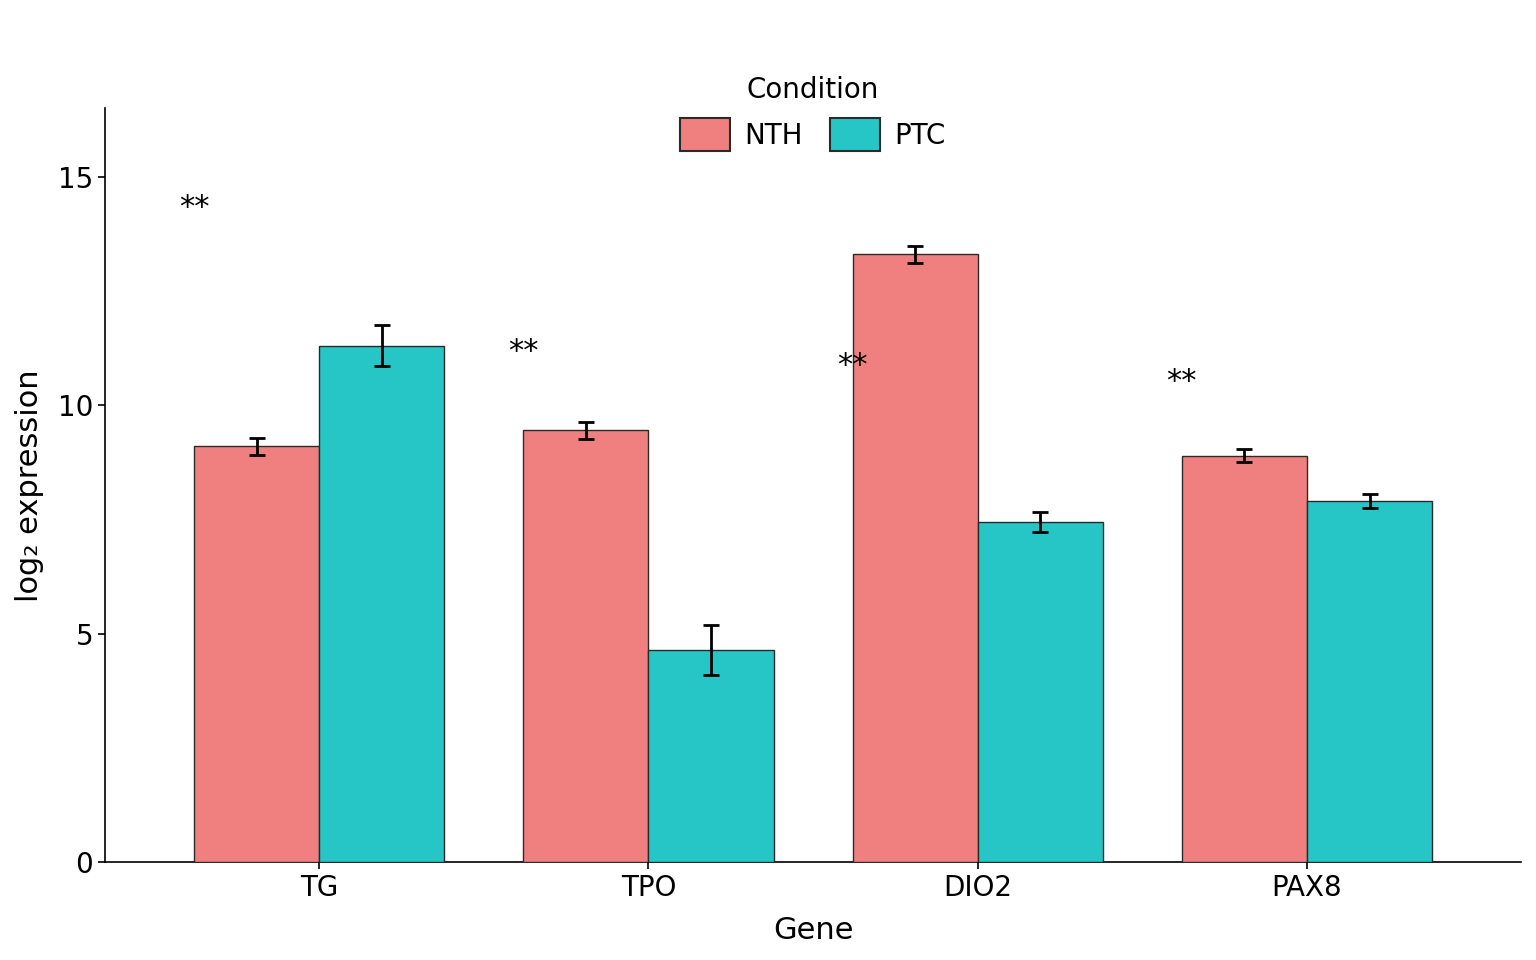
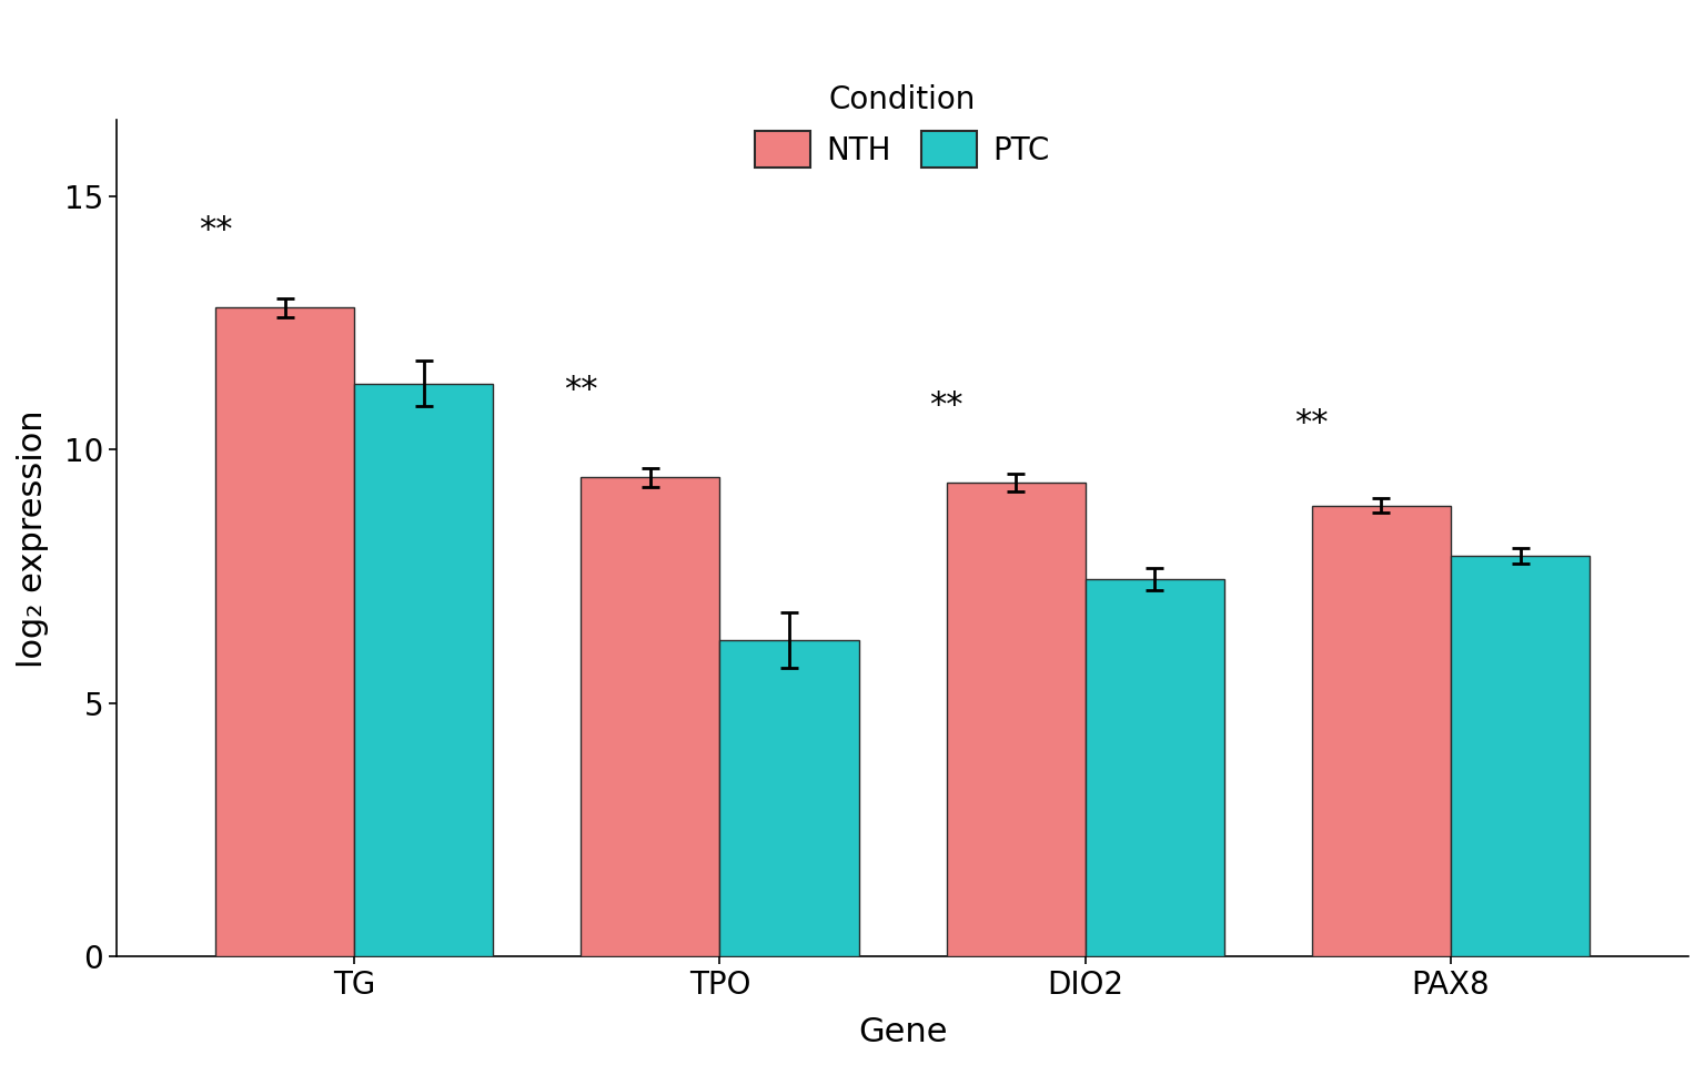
NTH/TG: 9.10 -> 12.80
PTC/TPO: 4.65 -> 6.25
NTH/DIO2: 13.30 -> 9.35
